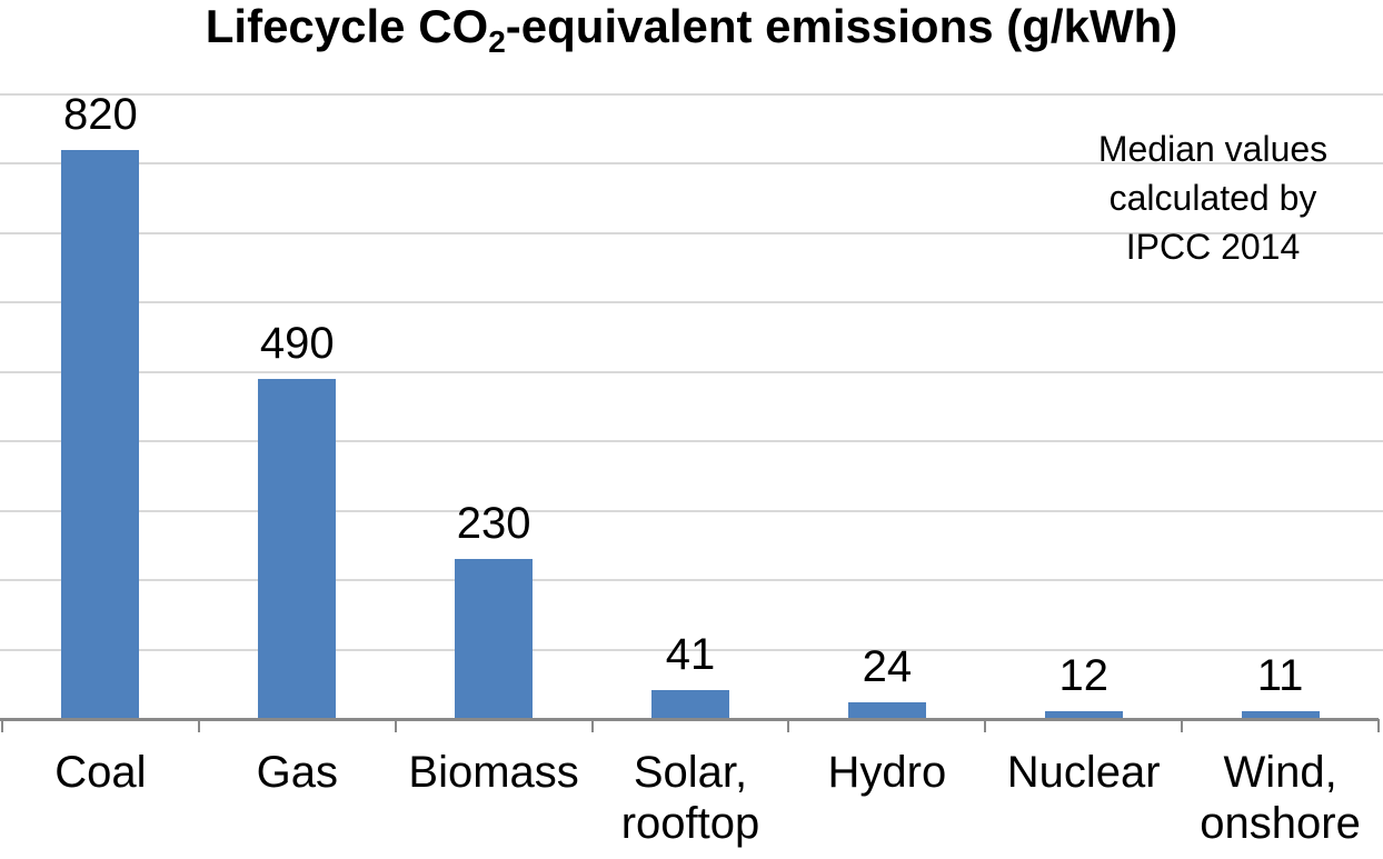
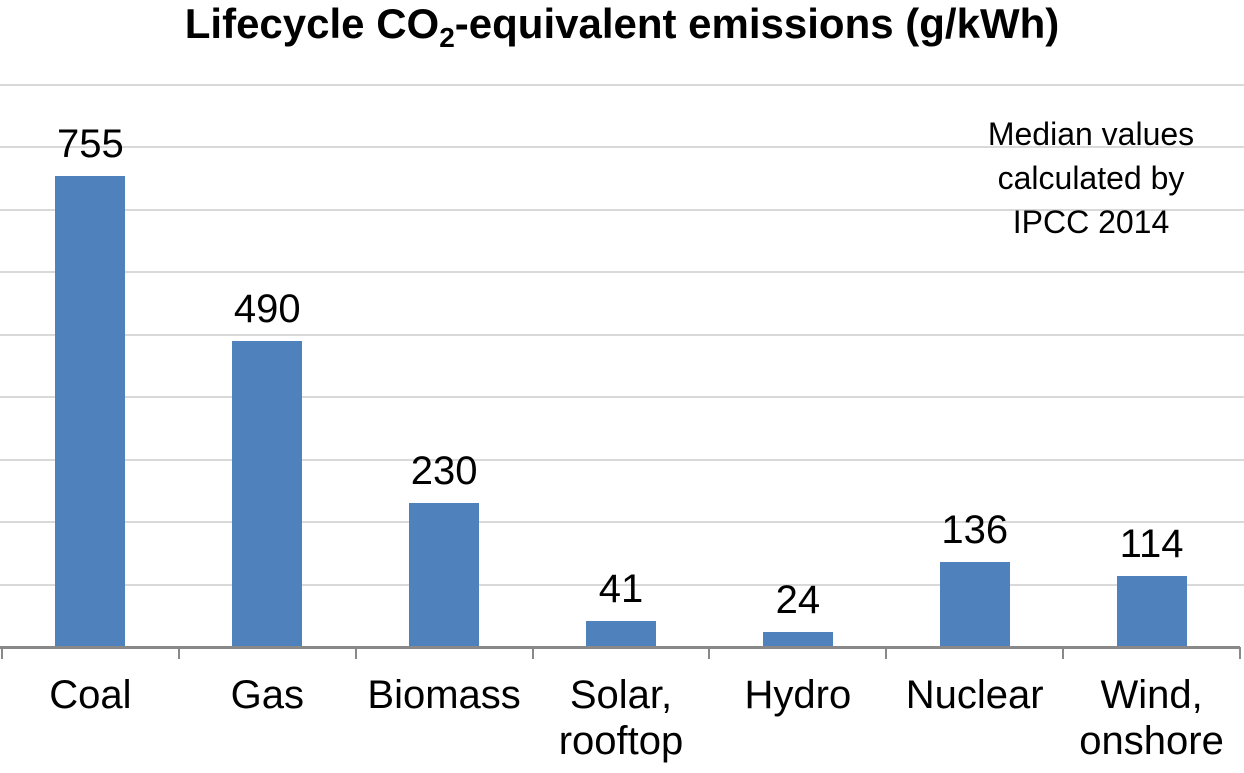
Coal: 820 -> 755
Nuclear: 12 -> 136
Wind, onshore: 11 -> 114
